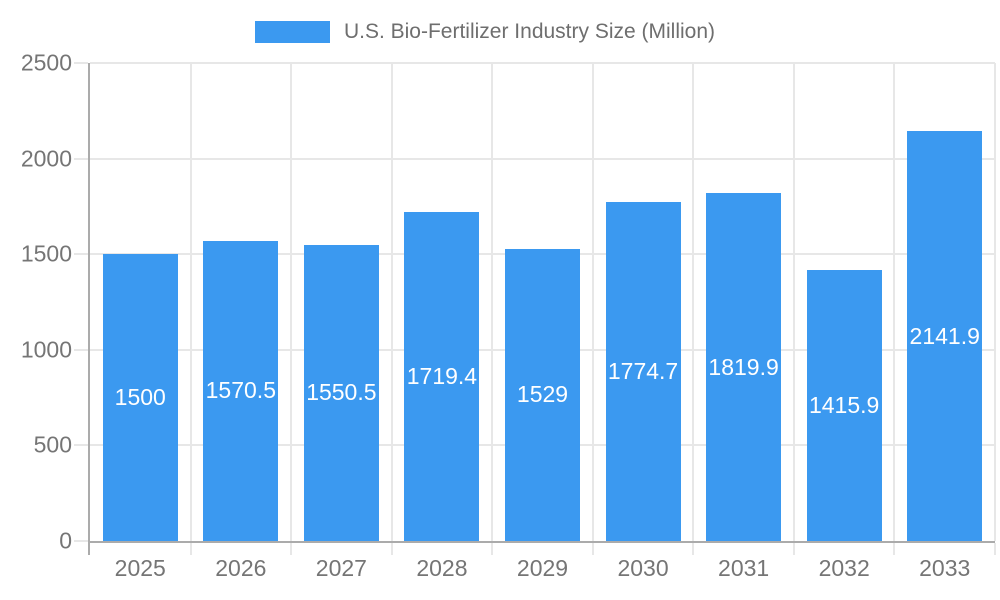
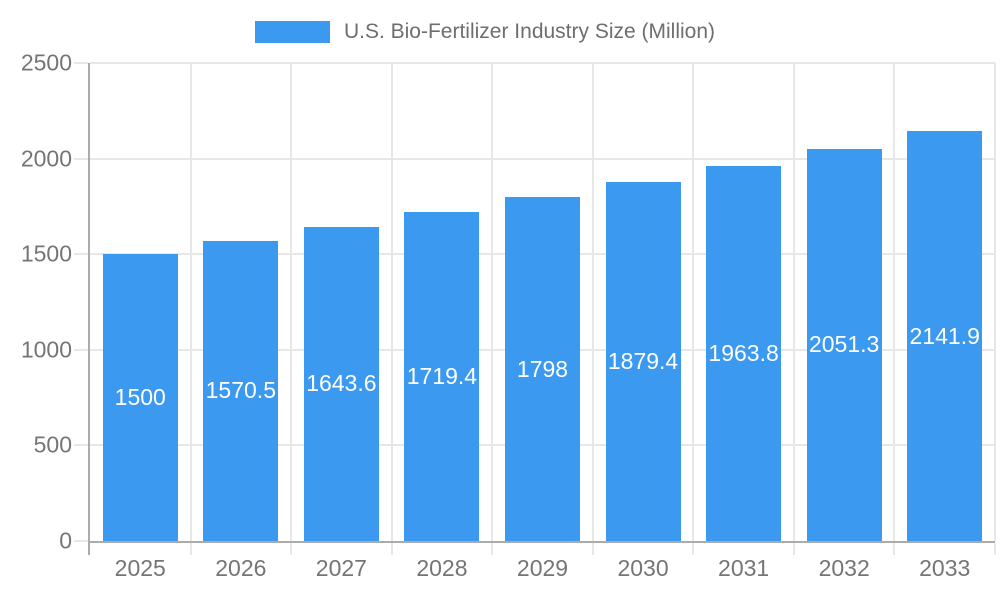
2027: 1550.5 -> 1643.6
2029: 1529 -> 1798
2030: 1774.7 -> 1879.4
2031: 1819.9 -> 1963.8
2032: 1415.9 -> 2051.3
